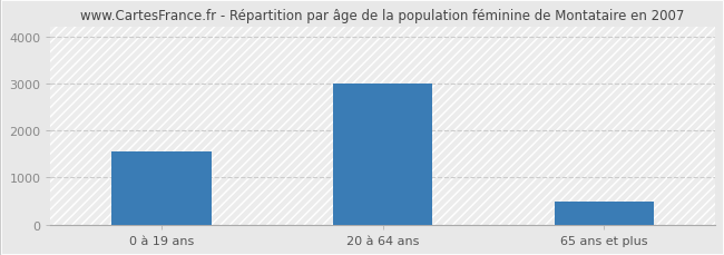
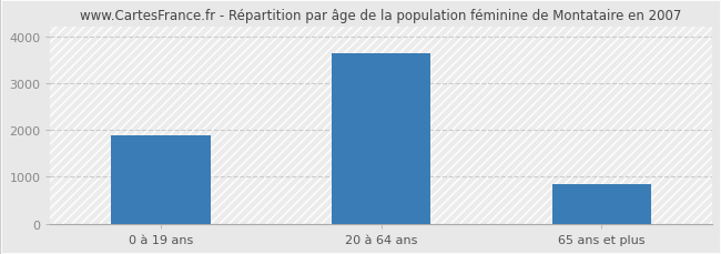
0 à 19 ans: 1550 -> 1880
20 à 64 ans: 3000 -> 3650
65 ans et plus: 500 -> 850
